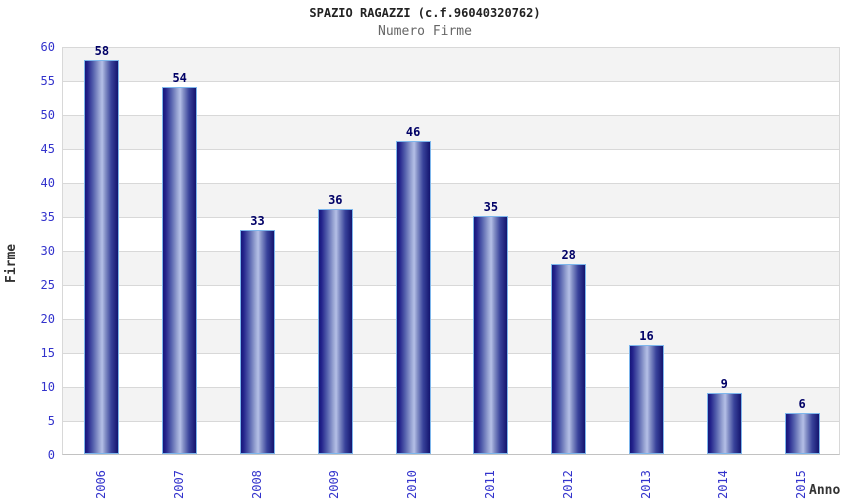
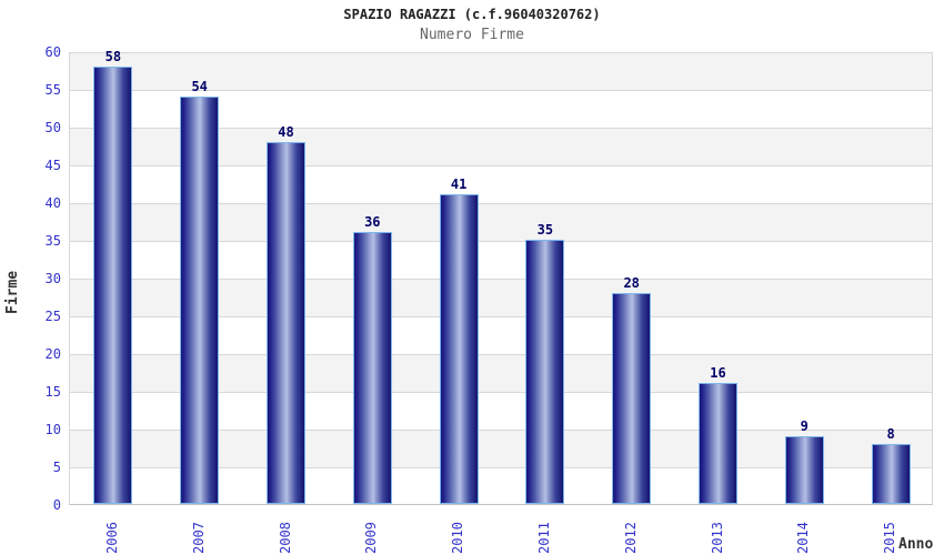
2008: 33 -> 48
2010: 46 -> 41
2015: 6 -> 8
